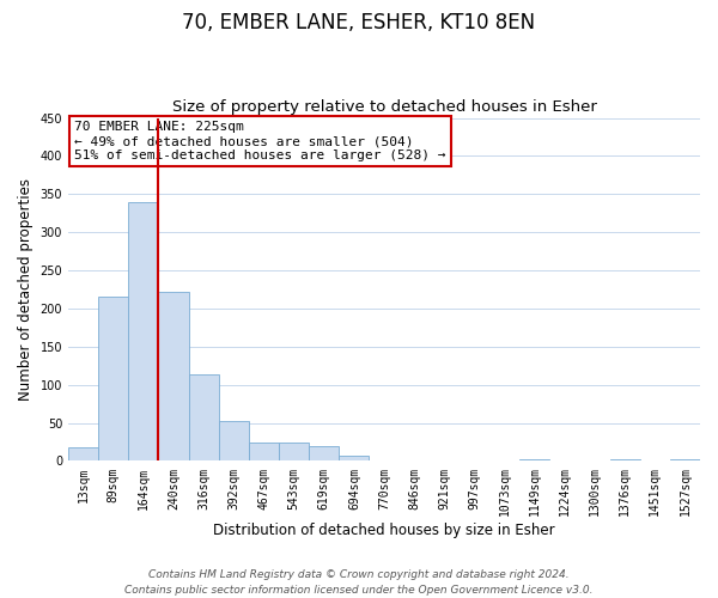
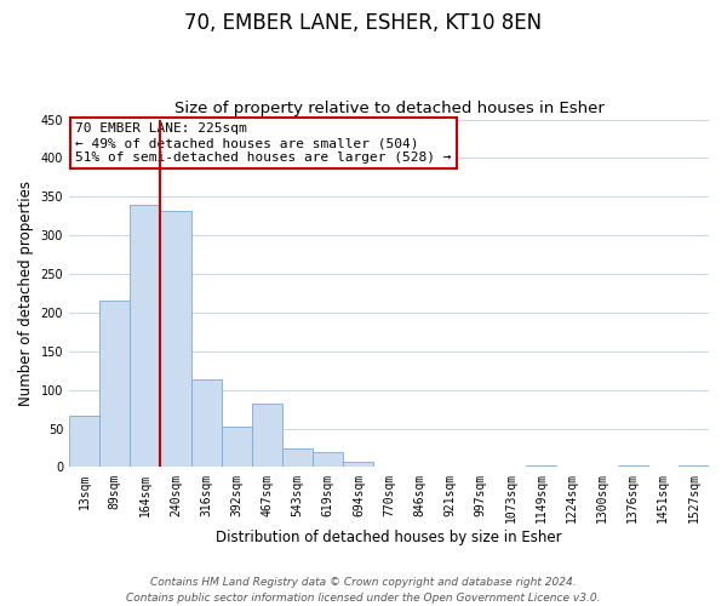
13sqm: 18 -> 66
240sqm: 222 -> 332
467sqm: 25 -> 82
